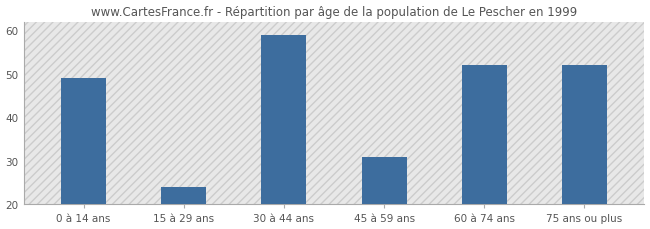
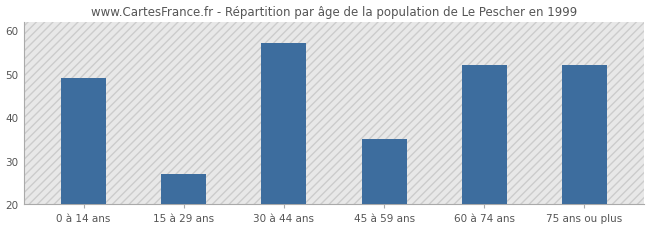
15 à 29 ans: 24 -> 27
30 à 44 ans: 59 -> 57
45 à 59 ans: 31 -> 35
